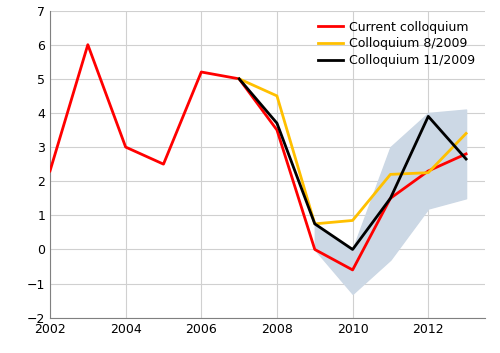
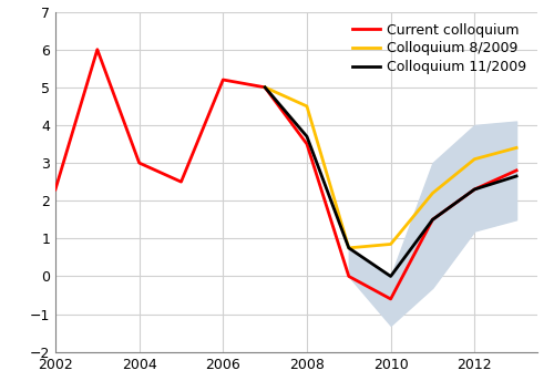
Colloquium 8/2009/2012: 2.25 -> 3.10
Colloquium 11/2009/2012: 3.90 -> 2.30
